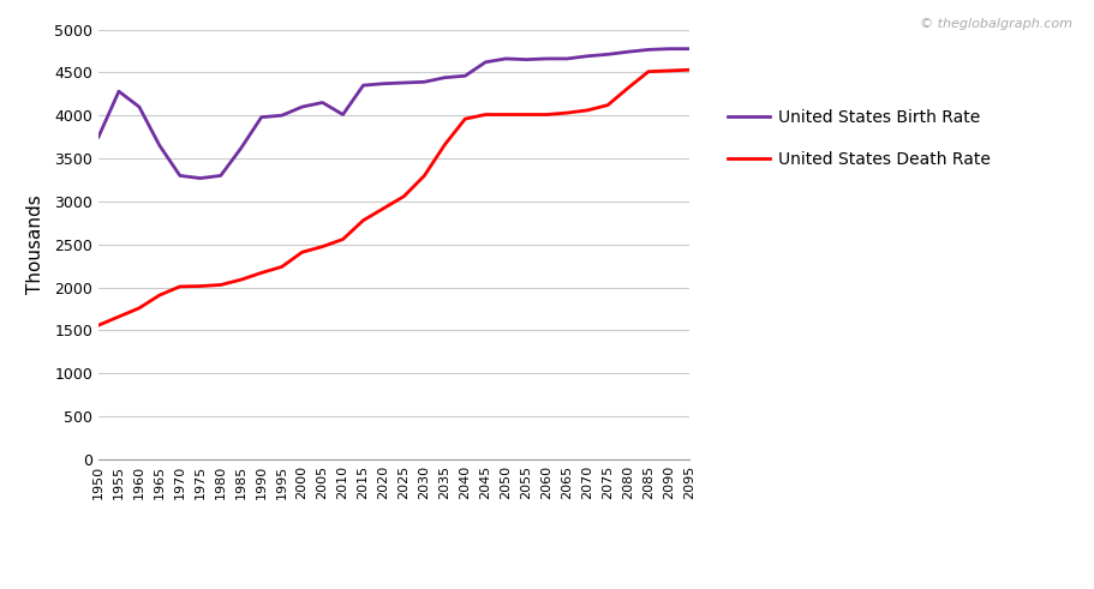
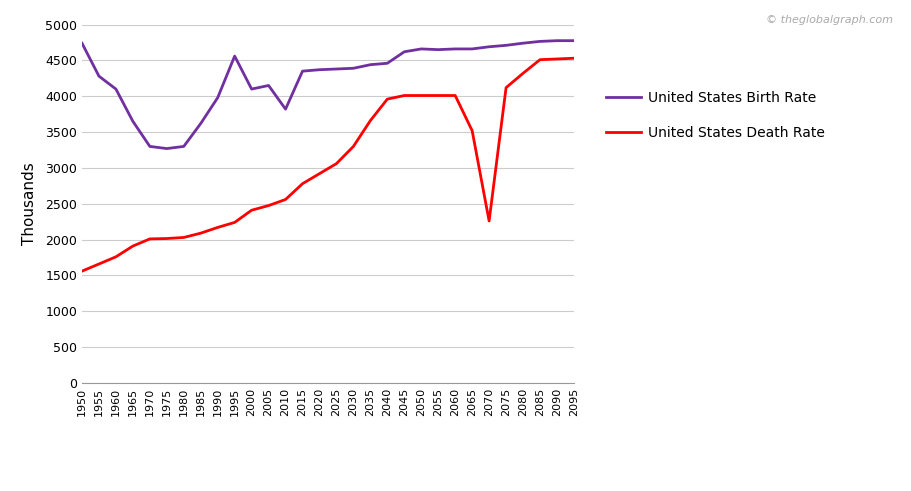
United States Birth Rate/1950: 3750 -> 4740
United States Birth Rate/1995: 4000 -> 4560
United States Birth Rate/2010: 4010 -> 3820
United States Death Rate/2065: 4030 -> 3520
United States Death Rate/2070: 4060 -> 2260
